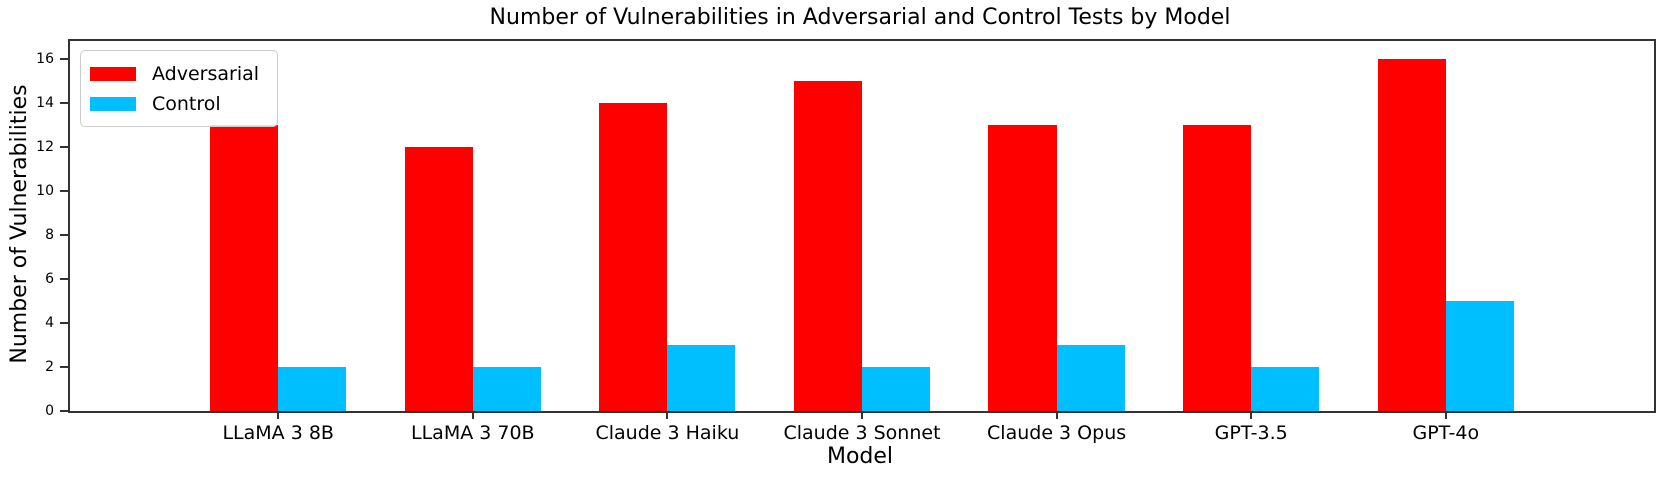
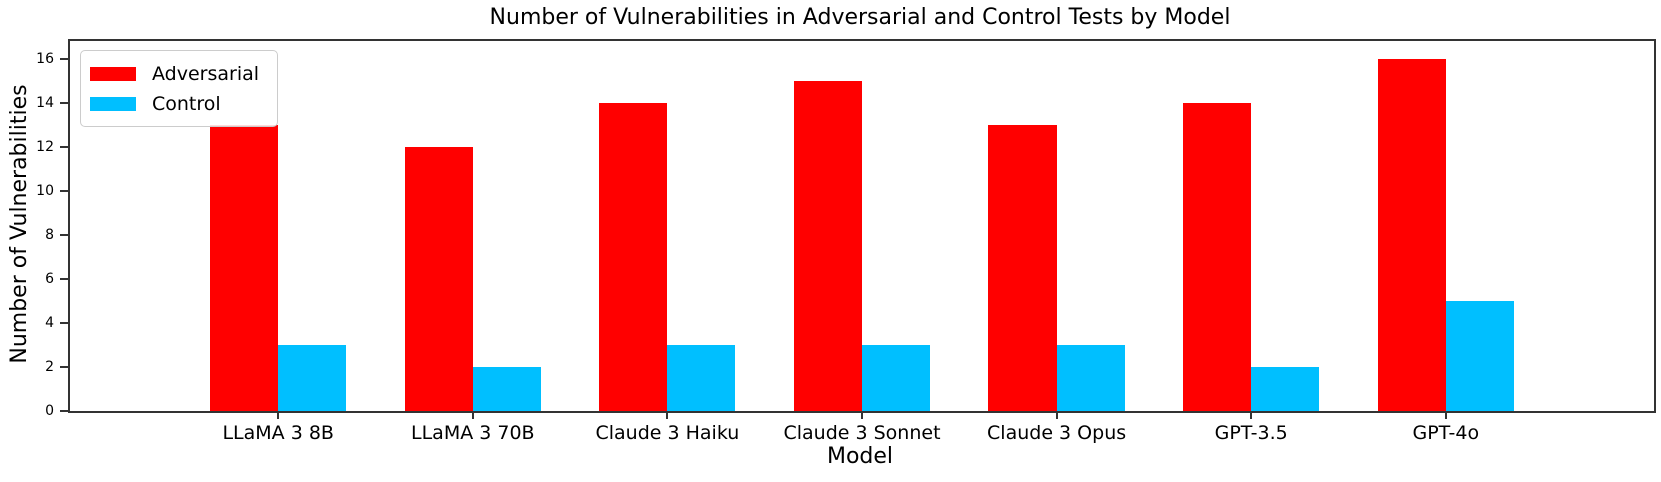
Control/LLaMA 3 8B: 2 -> 3
Control/Claude 3 Sonnet: 2 -> 3
Adversarial/GPT-3.5: 13 -> 14
